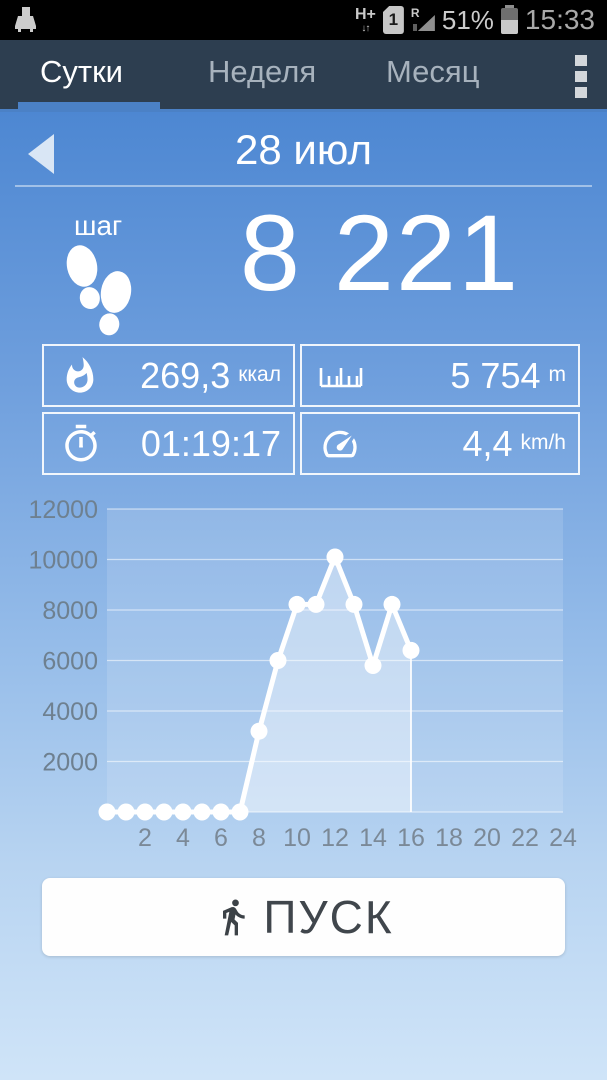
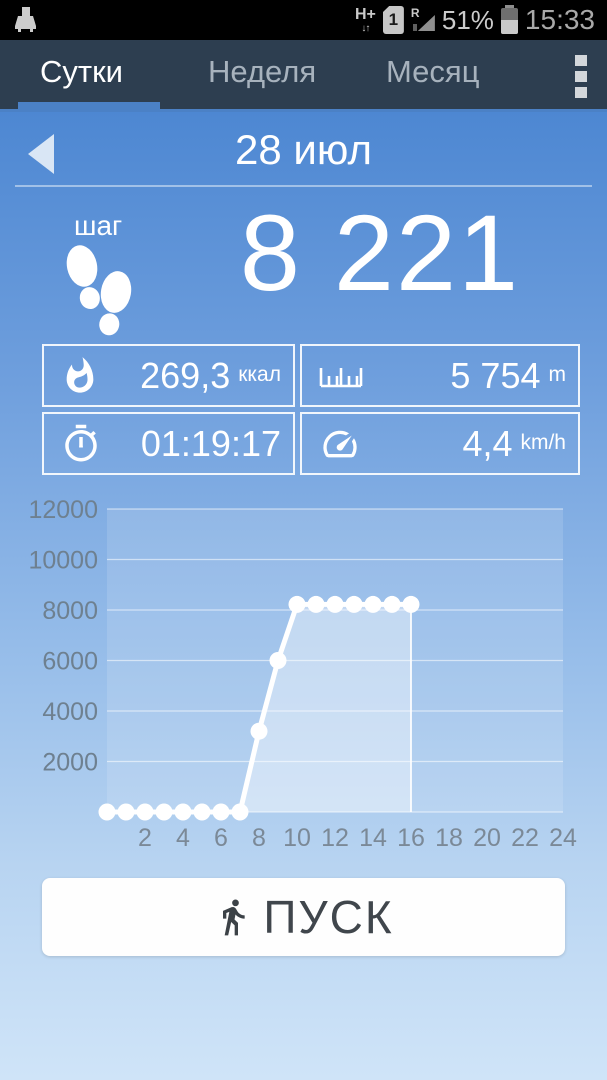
12: 10100 -> 8200
14: 5800 -> 8200
16: 6400 -> 8200
